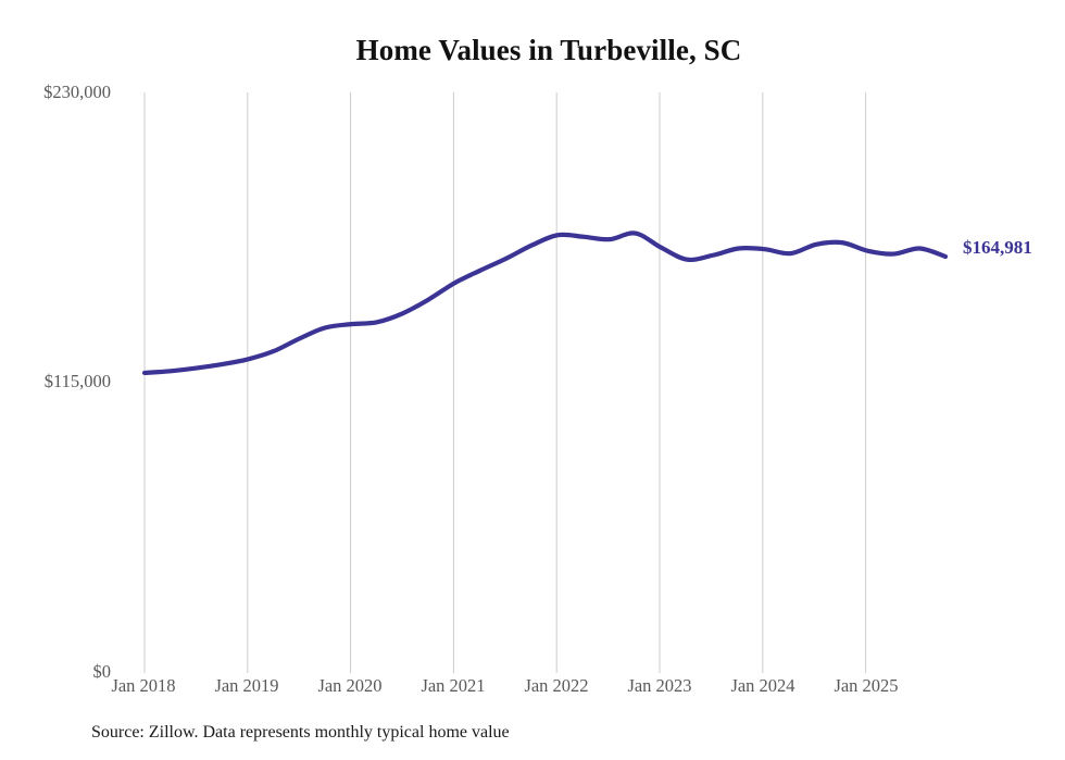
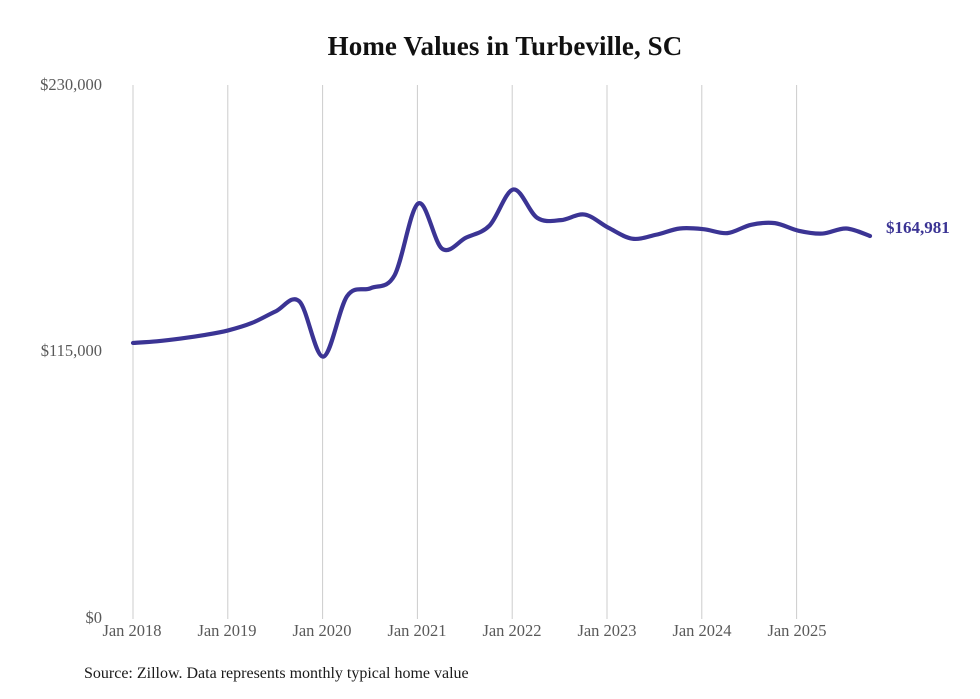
Jan 2020: $138000 -> $113000
Jan 2021: $154000 -> $179000
Jan 2022: $174000 -> $185000
